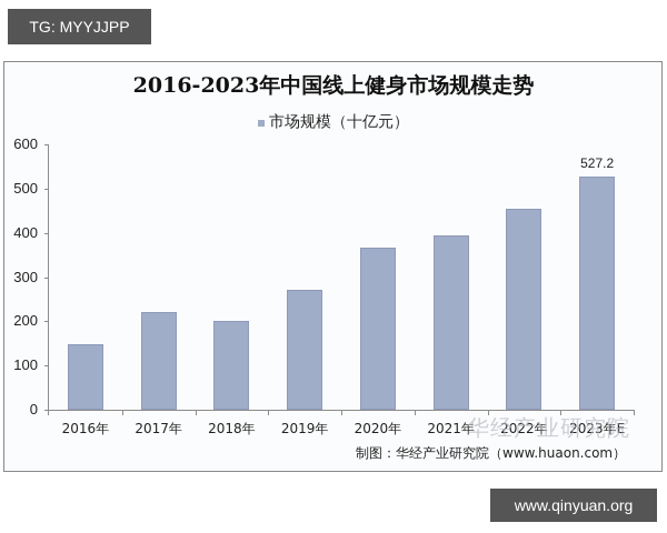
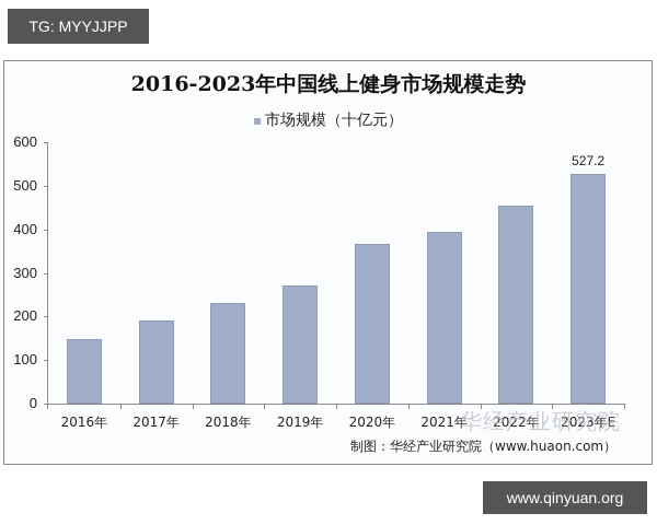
2017年: 220 -> 190
2018年: 200 -> 230
